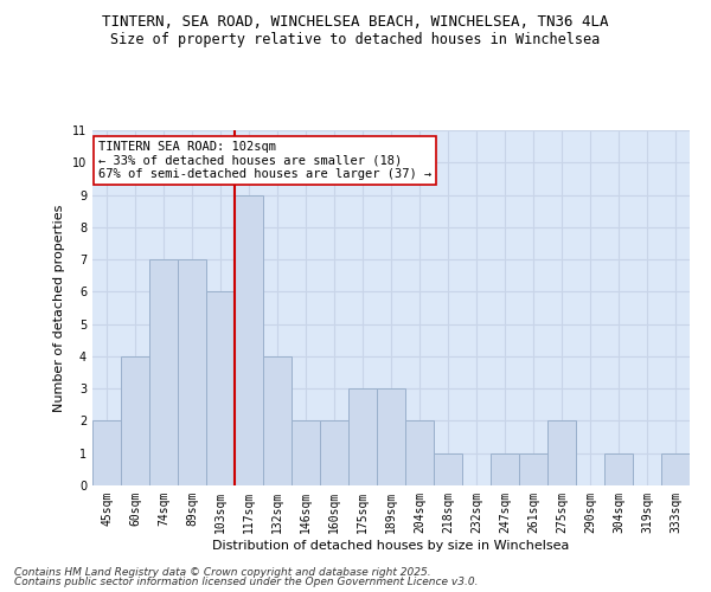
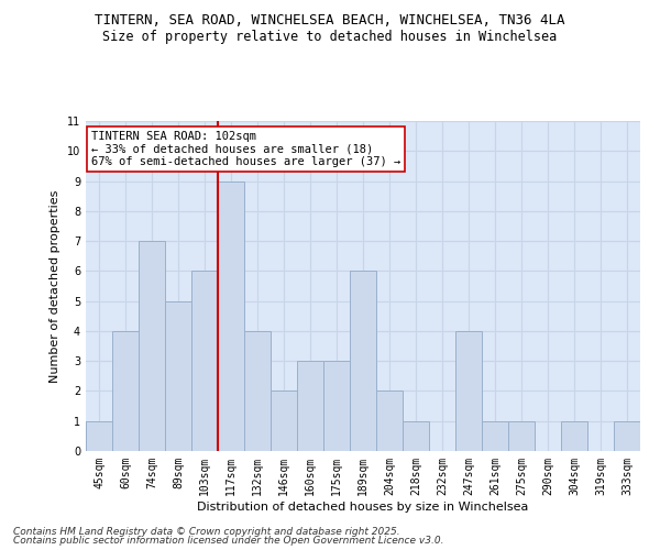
45sqm: 2 -> 1
89sqm: 7 -> 5
160sqm: 2 -> 3
189sqm: 3 -> 6
247sqm: 1 -> 4
275sqm: 2 -> 1
